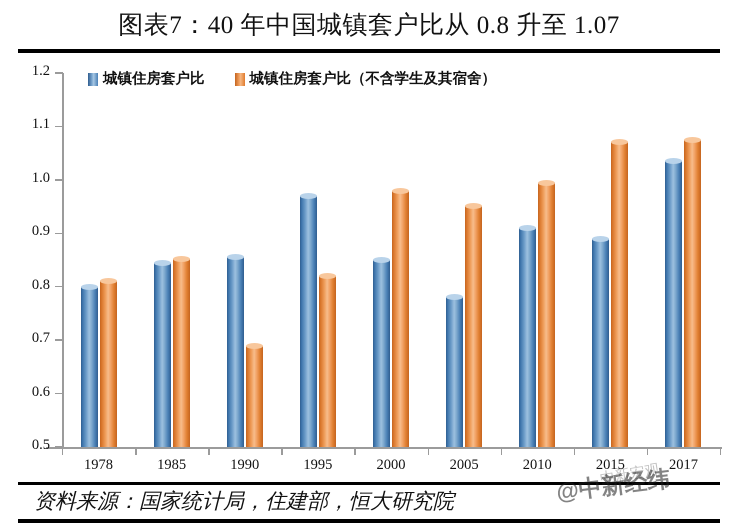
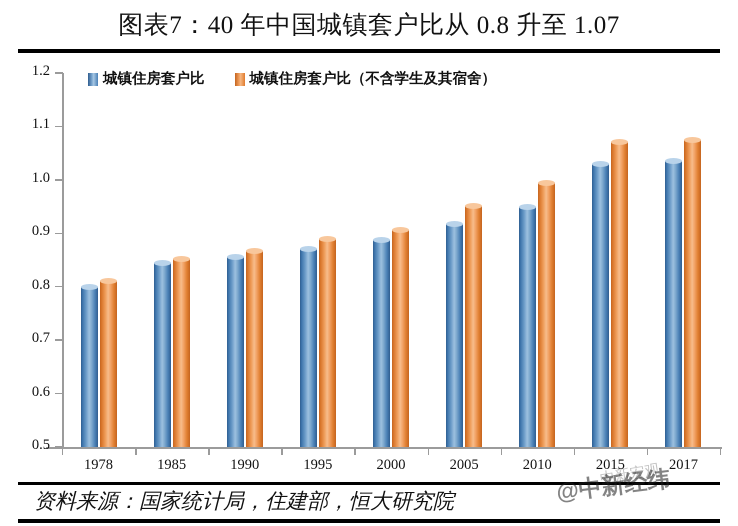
城镇住房套户比（不含学生及其宿舍）/1990: 0.69 -> 0.87
城镇住房套户比/1995: 0.97 -> 0.87
城镇住房套户比（不含学生及其宿舍）/1995: 0.82 -> 0.89
城镇住房套户比/2000: 0.85 -> 0.89
城镇住房套户比（不含学生及其宿舍）/2000: 0.98 -> 0.91
城镇住房套户比/2005: 0.78 -> 0.92
城镇住房套户比/2010: 0.91 -> 0.95
城镇住房套户比/2015: 0.89 -> 1.03
